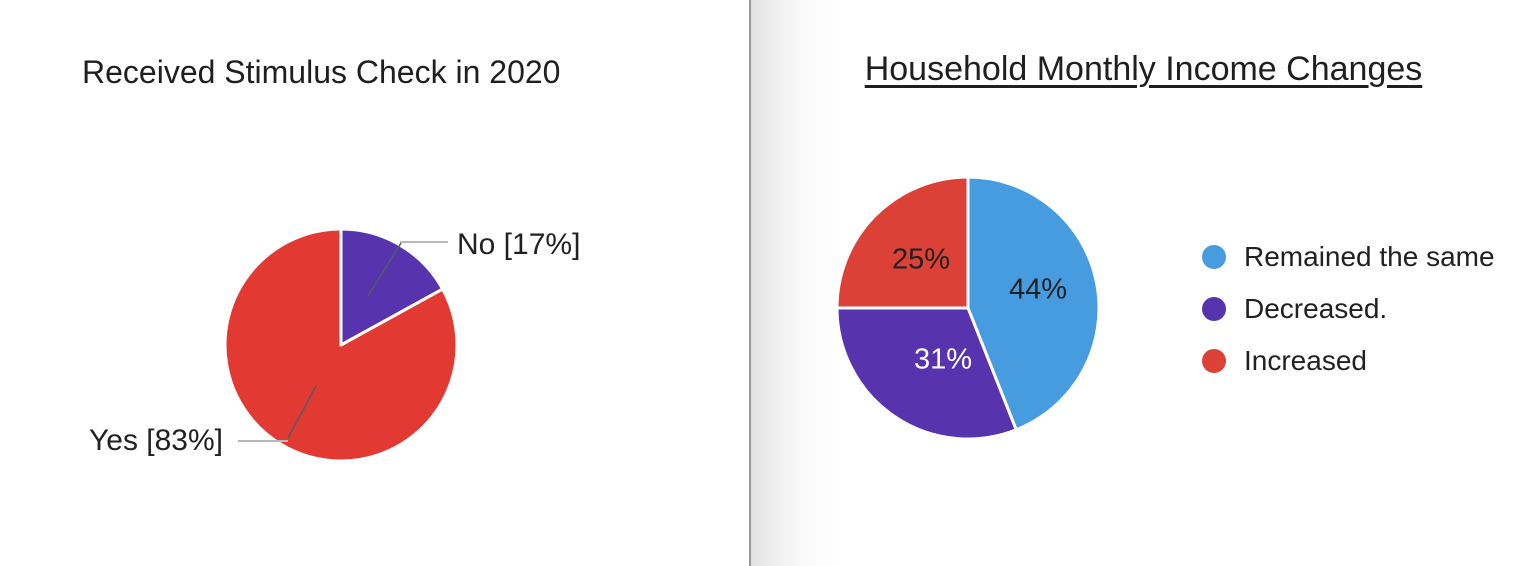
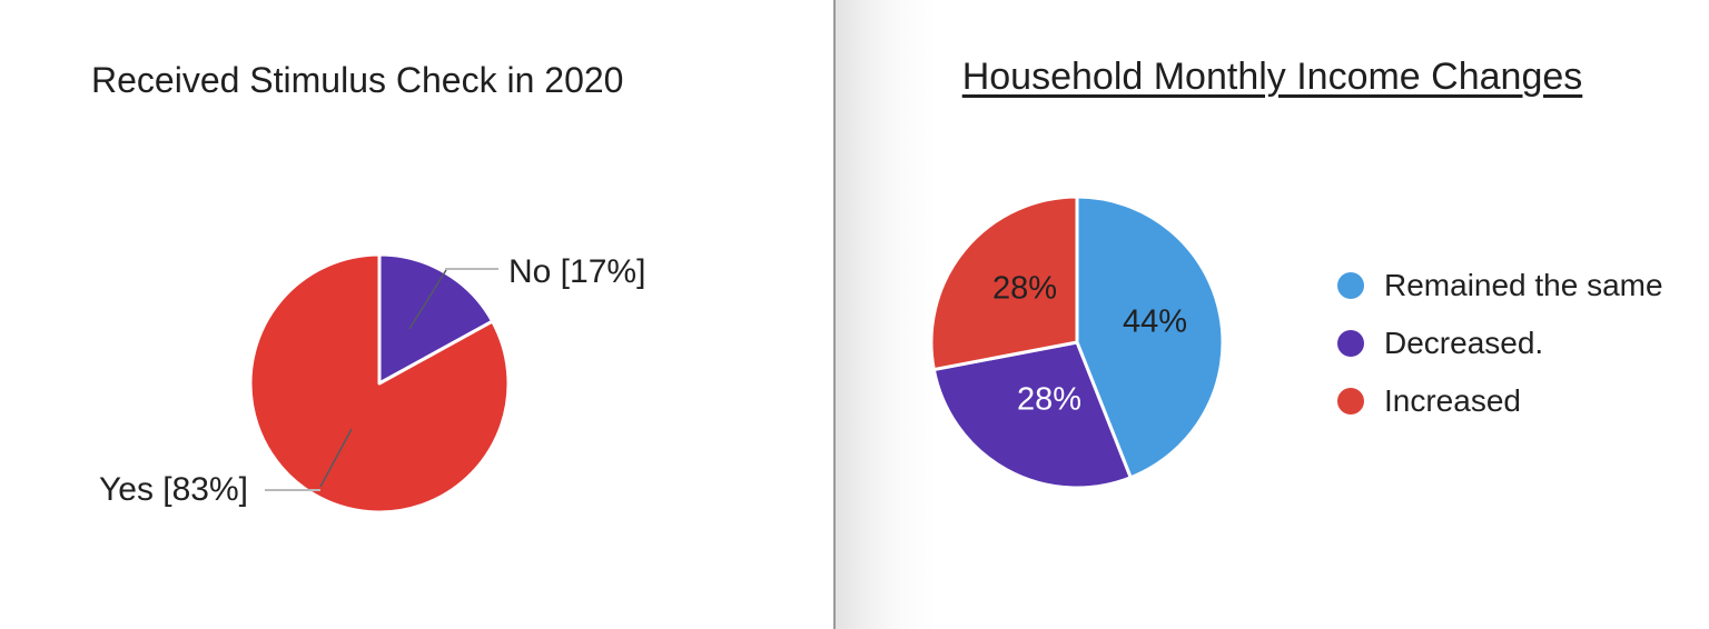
Household Monthly Income Changes/Decreased.: 31% -> 28%
Household Monthly Income Changes/Increased: 25% -> 28%
